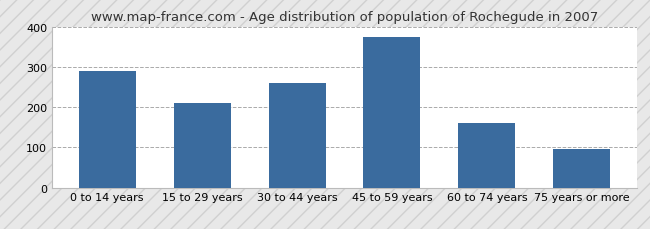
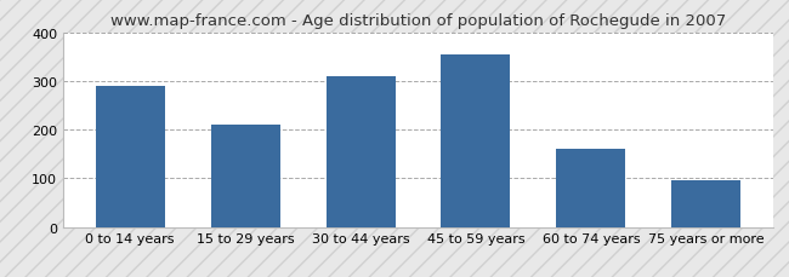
30 to 44 years: 260 -> 310
45 to 59 years: 375 -> 355
